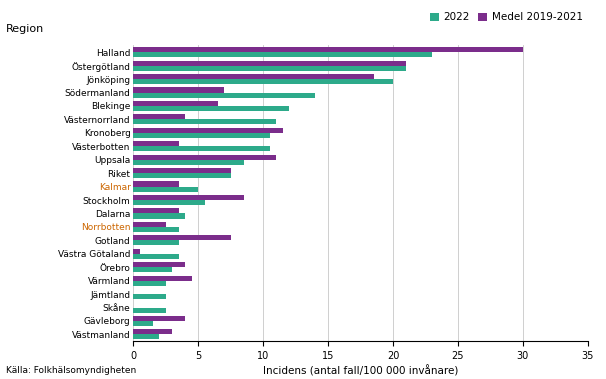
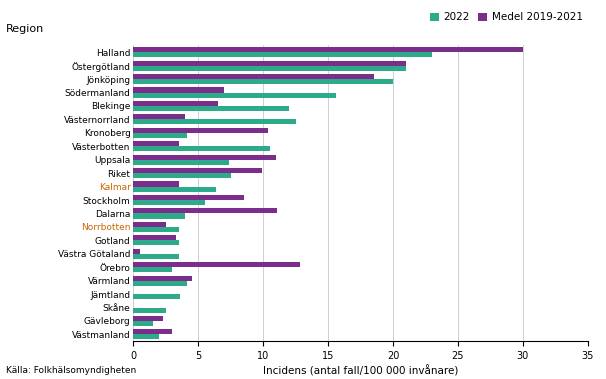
2022/Södermanland: 14.0 -> 15.6
2022/Västernorrland: 11.0 -> 12.5
Medel 2019-2021/Kronoberg: 11.5 -> 10.4
2022/Kronoberg: 10.5 -> 4.1
2022/Uppsala: 8.5 -> 7.4
Medel 2019-2021/Riket: 7.5 -> 9.9
2022/Kalmar: 5.0 -> 6.4
Medel 2019-2021/Dalarna: 3.5 -> 11.1
Medel 2019-2021/Gotland: 7.5 -> 3.3
Medel 2019-2021/Örebro: 4.0 -> 12.8
2022/Värmland: 2.5 -> 4.1
2022/Jämtland: 2.5 -> 3.6
Medel 2019-2021/Gävleborg: 4.0 -> 2.3
